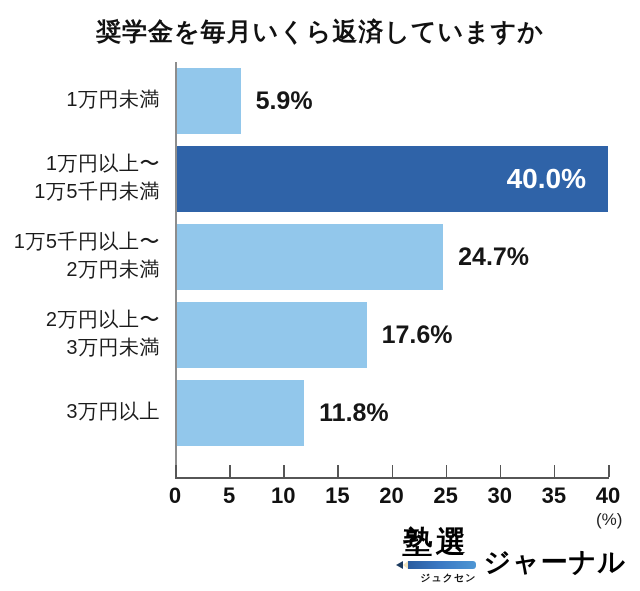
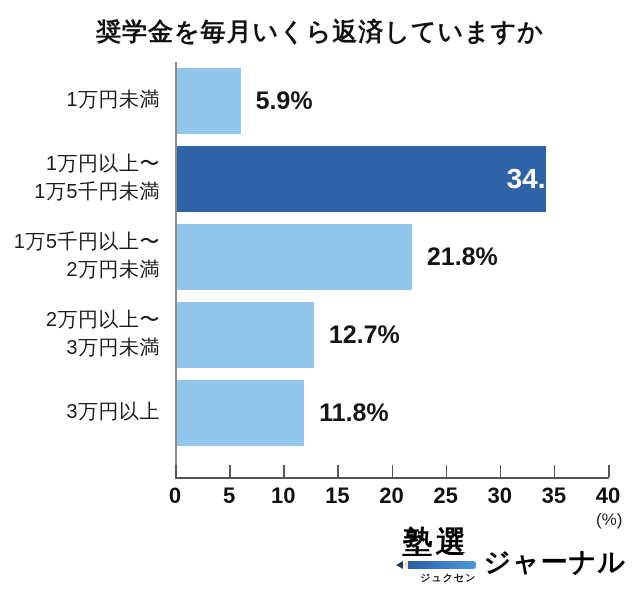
1万円以上〜1万5千円未満: 40.0% -> 34.2%
1万5千円以上〜2万円未満: 24.7% -> 21.8%
2万円以上〜3万円未満: 17.6% -> 12.7%
